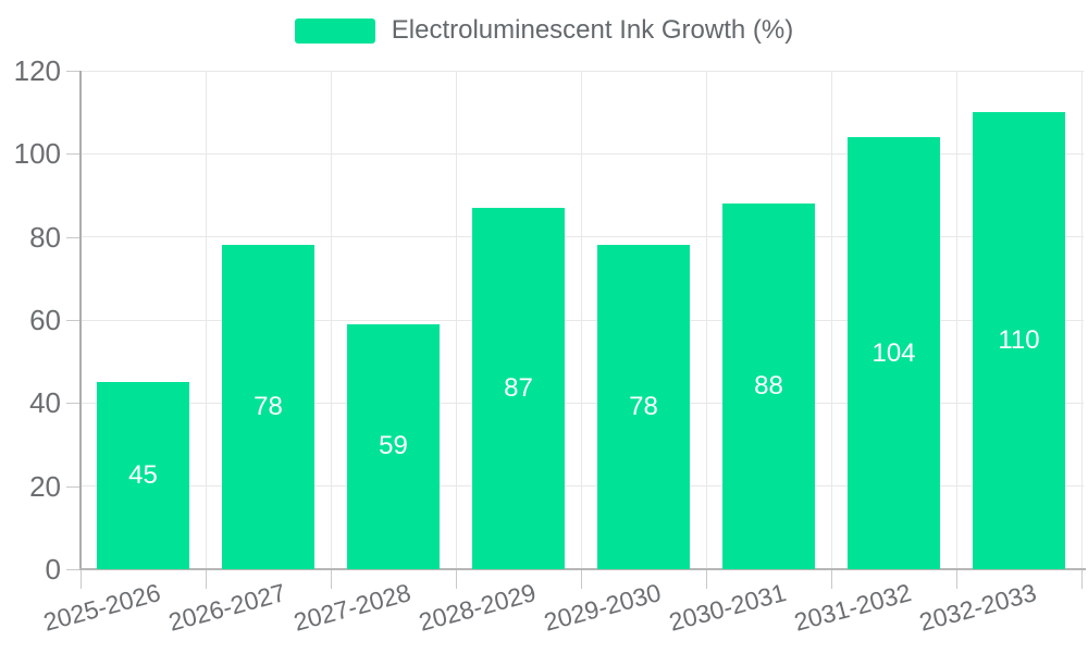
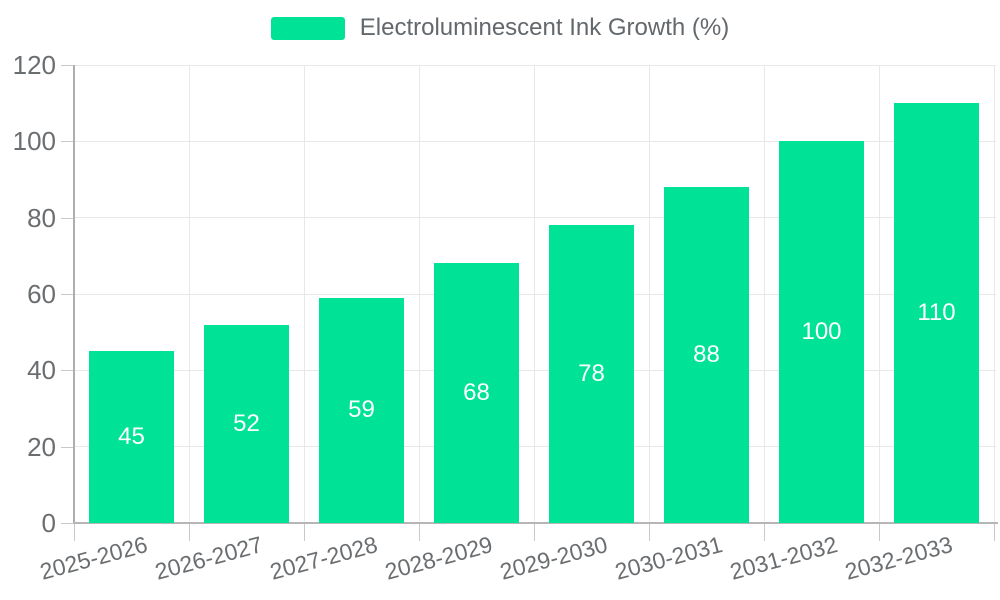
2026-2027: 78 -> 52
2028-2029: 87 -> 68
2031-2032: 104 -> 100
